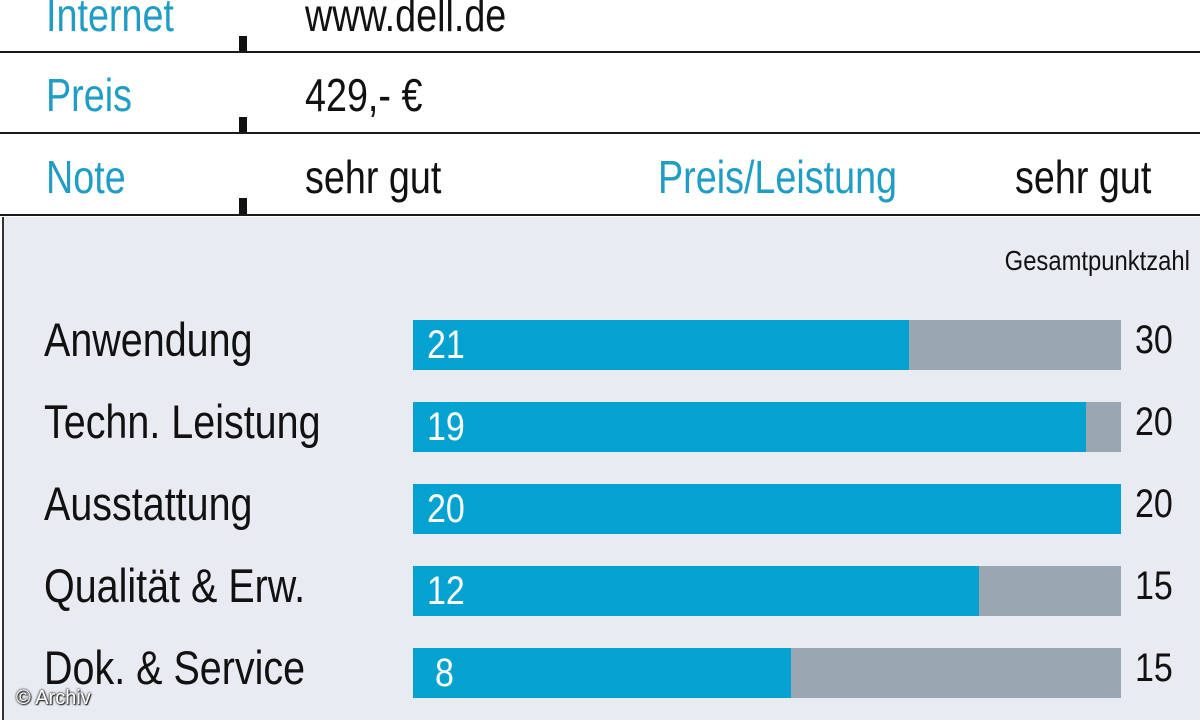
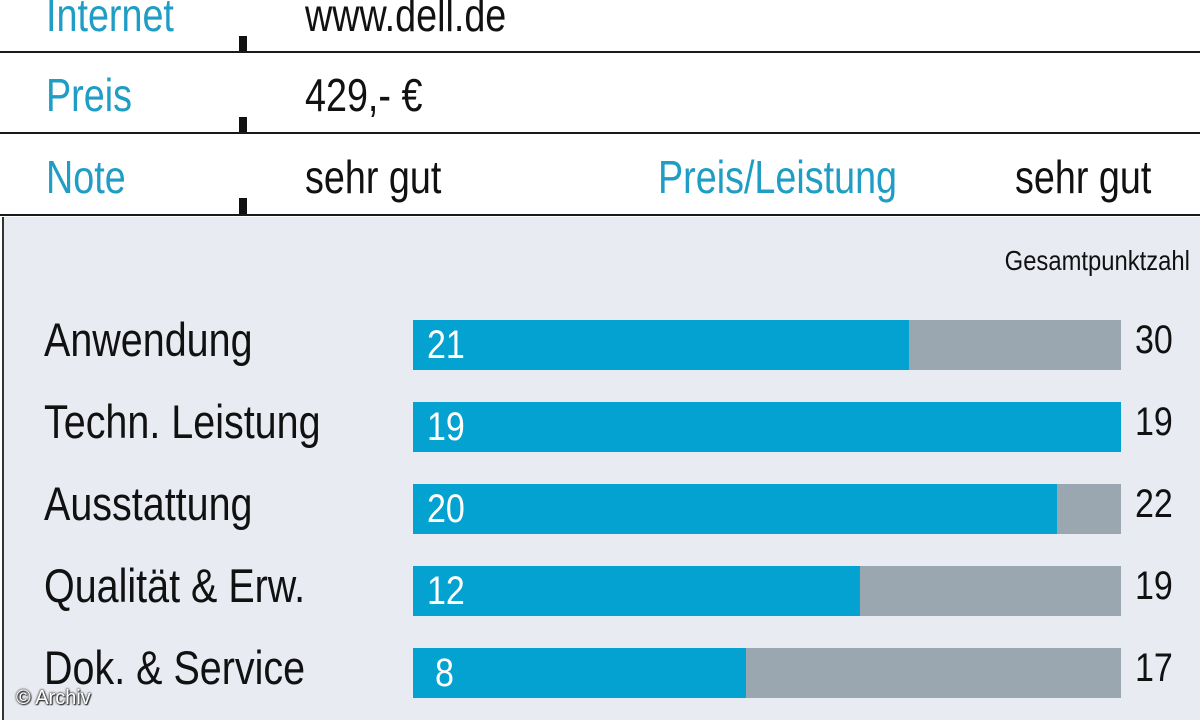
Gesamtpunktzahl/Techn. Leistung: 20 -> 19
Gesamtpunktzahl/Ausstattung: 20 -> 22
Gesamtpunktzahl/Qualität & Erw.: 15 -> 19
Gesamtpunktzahl/Dok. & Service: 15 -> 17
